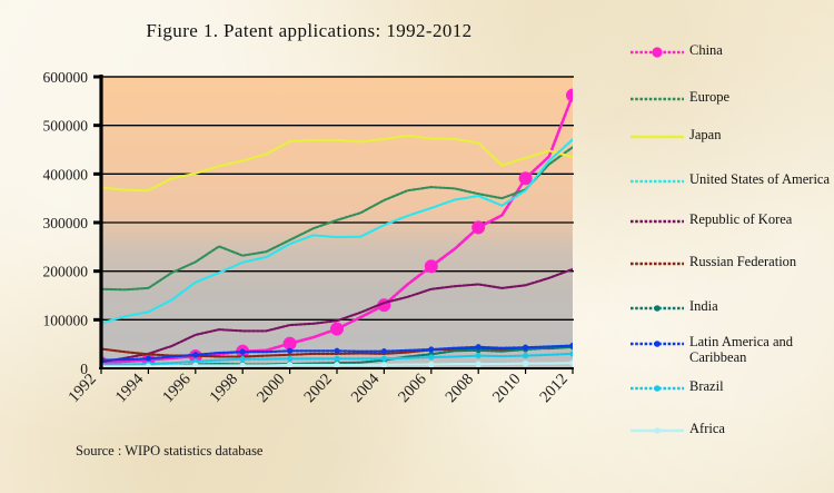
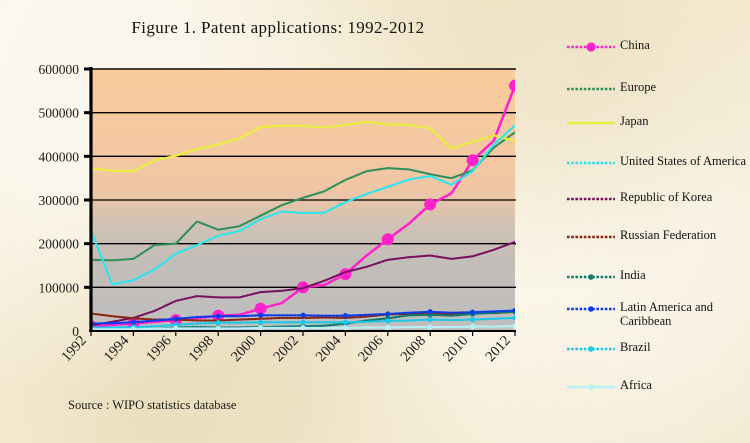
United States of America/1992: 90000 -> 230000
Europe/1996: 220000 -> 200000
China/2002: 80000 -> 100000
